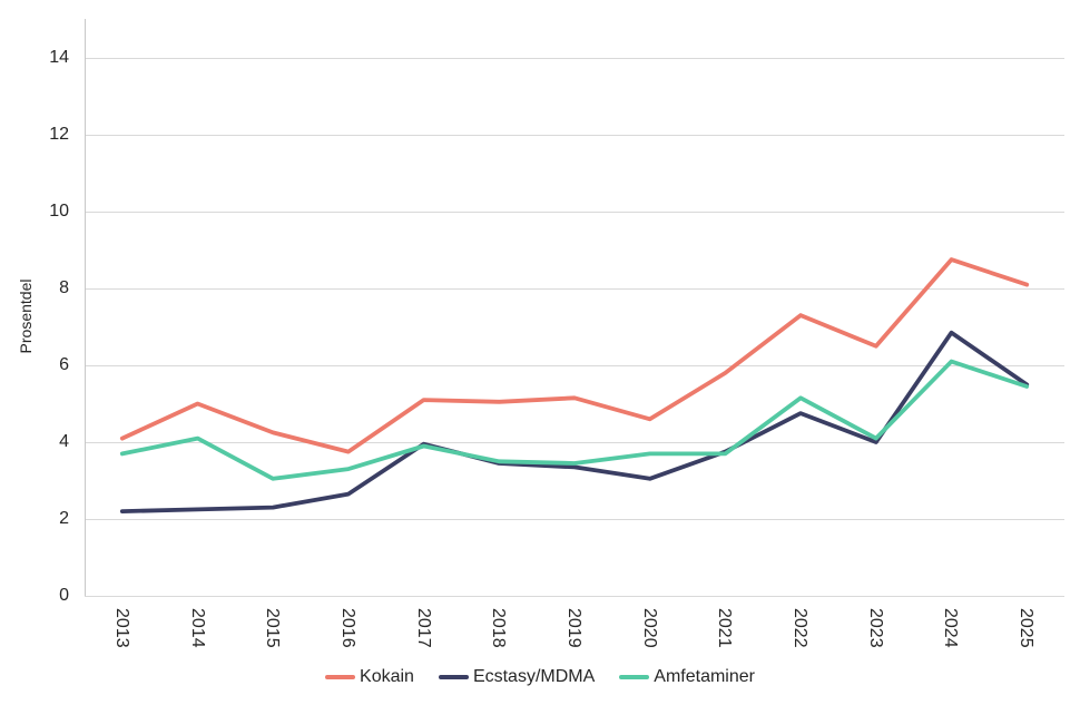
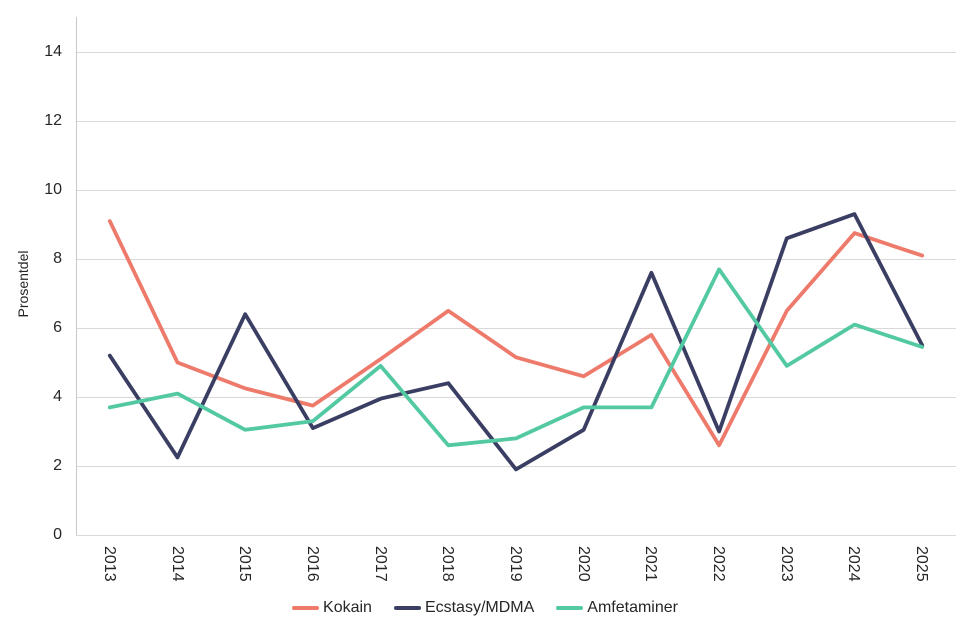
Kokain/2013: 4.1 -> 9.1
Ecstasy/MDMA/2013: 2.2 -> 5.2
Ecstasy/MDMA/2015: 2.3 -> 6.4
Ecstasy/MDMA/2016: 2.6 -> 3.1
Amfetaminer/2017: 3.9 -> 4.9
Kokain/2018: 5.0 -> 6.5
Ecstasy/MDMA/2018: 3.5 -> 4.4
Amfetaminer/2018: 3.5 -> 2.6
Ecstasy/MDMA/2019: 3.4 -> 1.9
Amfetaminer/2019: 3.5 -> 2.8
Ecstasy/MDMA/2021: 3.8 -> 7.6
Kokain/2022: 7.3 -> 2.6
Ecstasy/MDMA/2022: 4.8 -> 3.0
Amfetaminer/2022: 5.2 -> 7.7
Ecstasy/MDMA/2023: 4.0 -> 8.6
Amfetaminer/2023: 4.1 -> 4.9
Ecstasy/MDMA/2024: 6.8 -> 9.3
